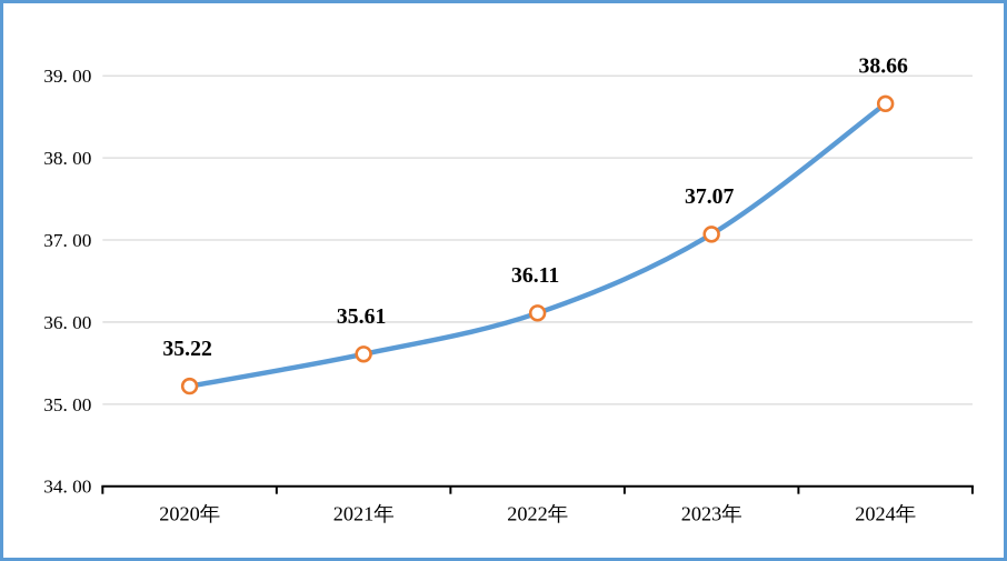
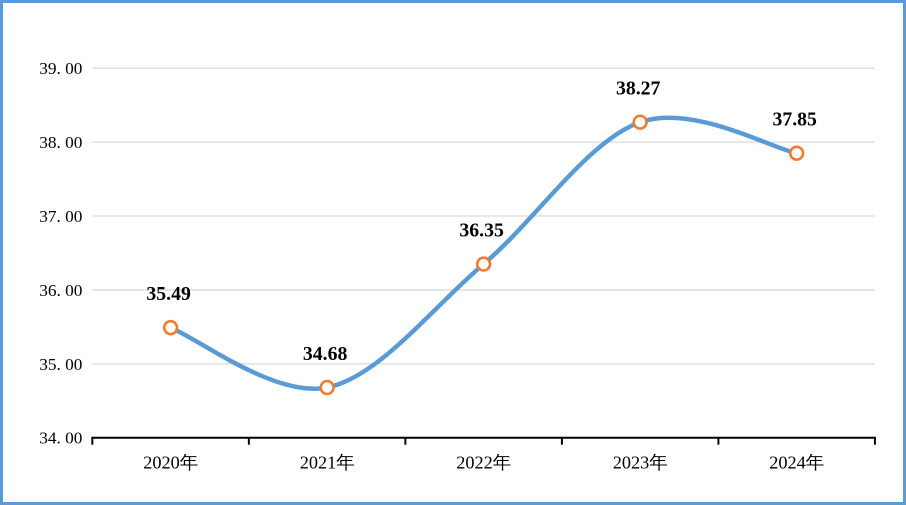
2020年: 35.22 -> 35.49
2021年: 35.61 -> 34.68
2022年: 36.11 -> 36.35
2023年: 37.07 -> 38.27
2024年: 38.66 -> 37.85
